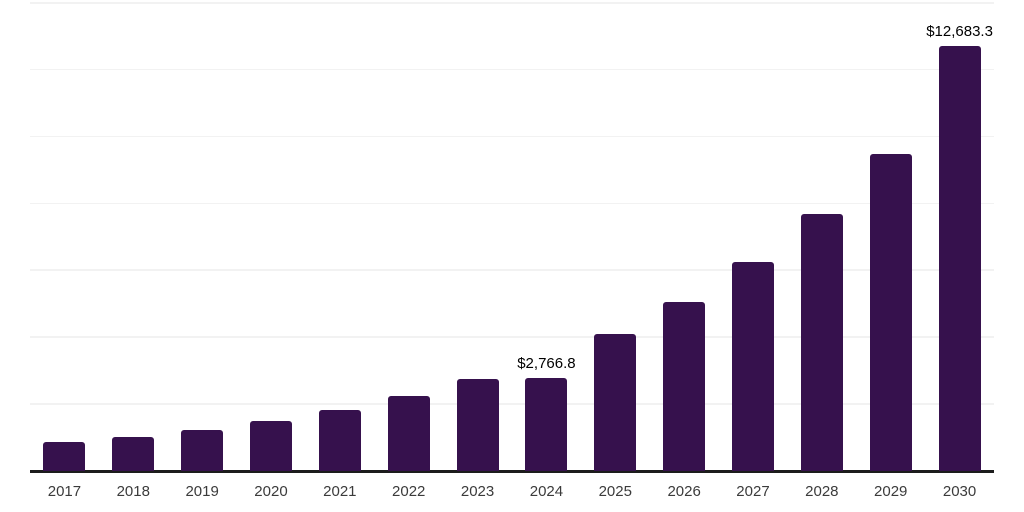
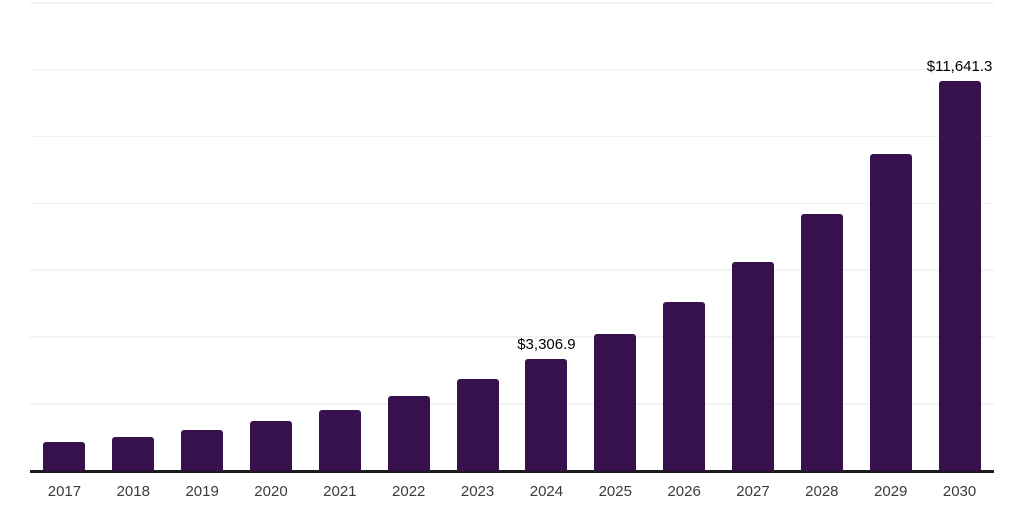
2024: $2,766.8 -> $3,306.9
2030: $12,683.3 -> $11,641.3
